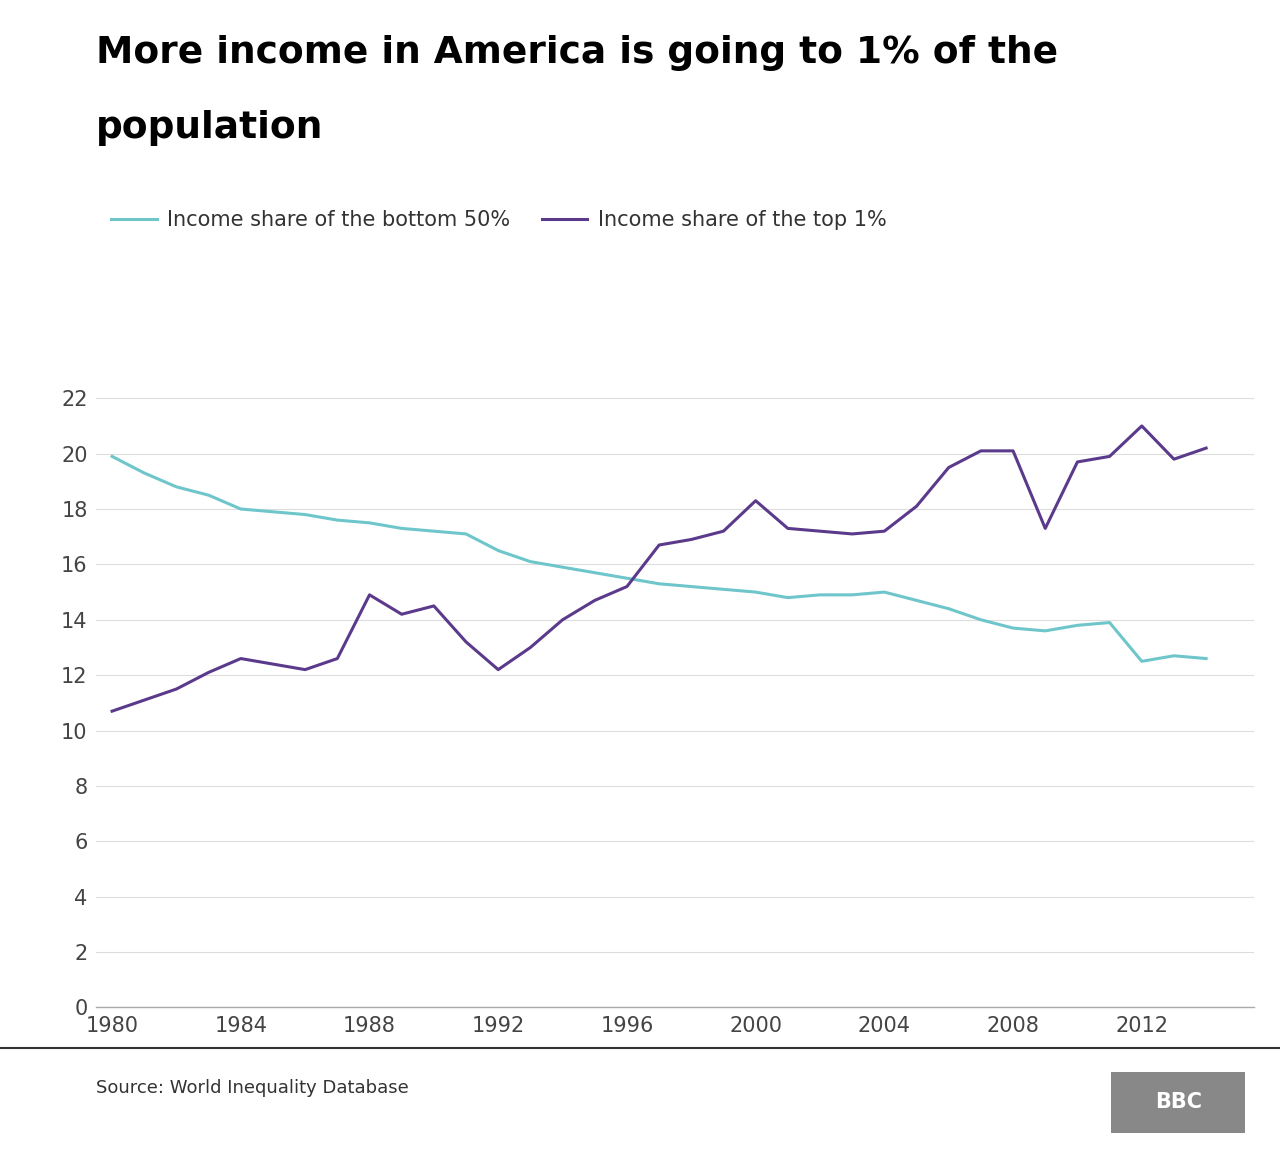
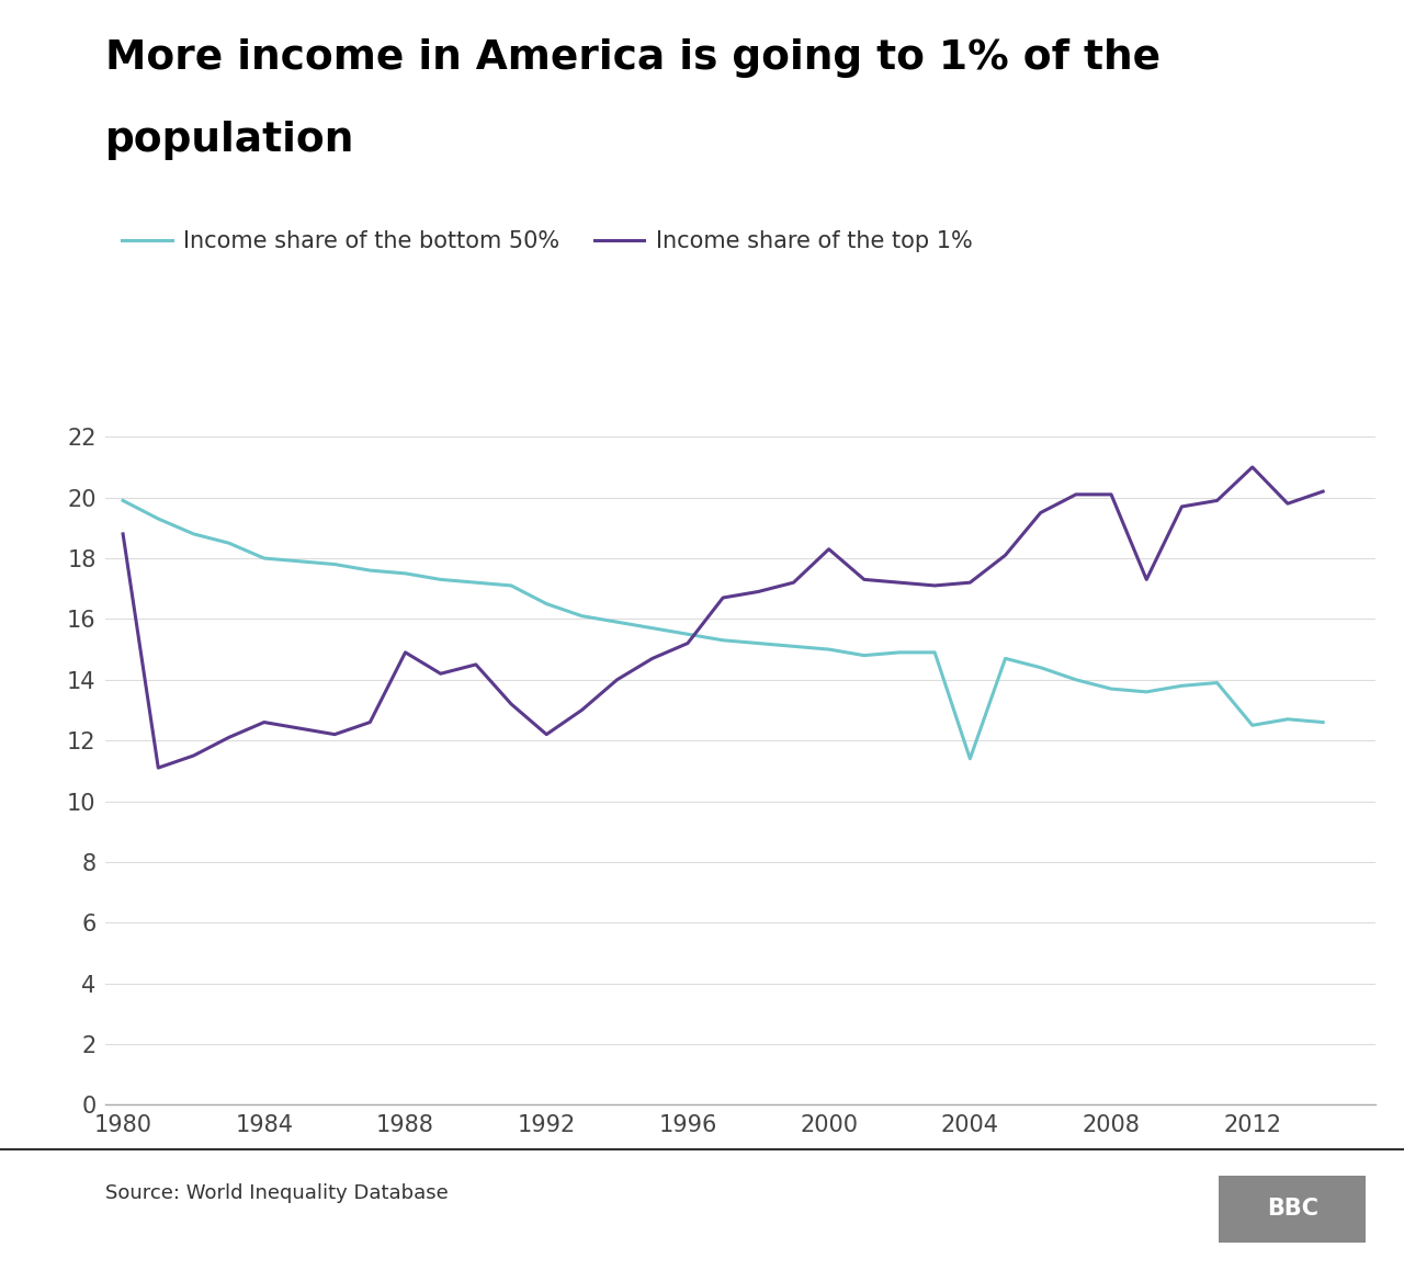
Income share of the top 1%/1980: 10.7 -> 18.8
Income share of the bottom 50%/2004: 15.0 -> 11.4
